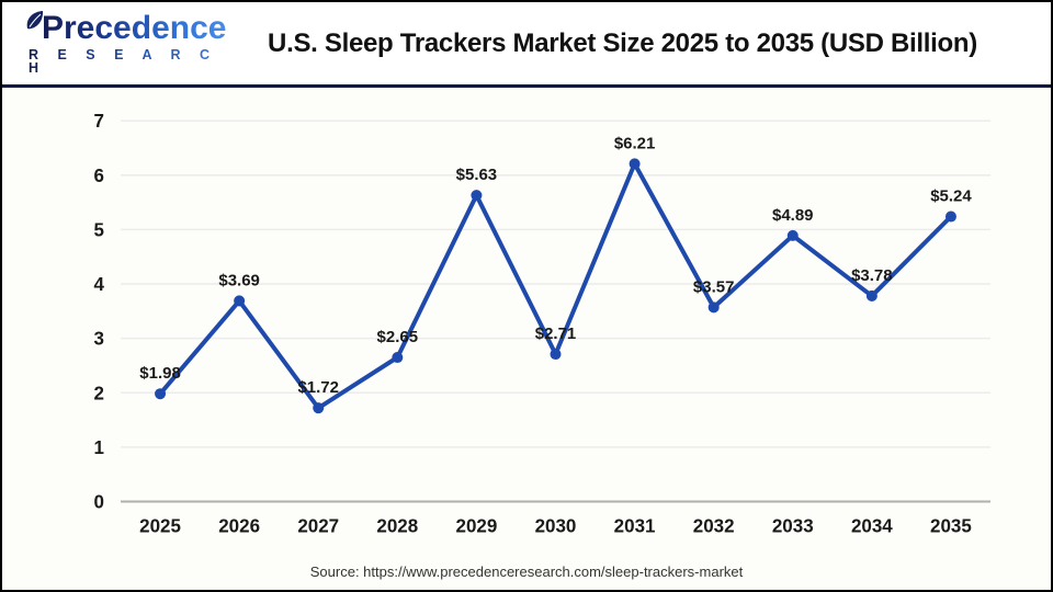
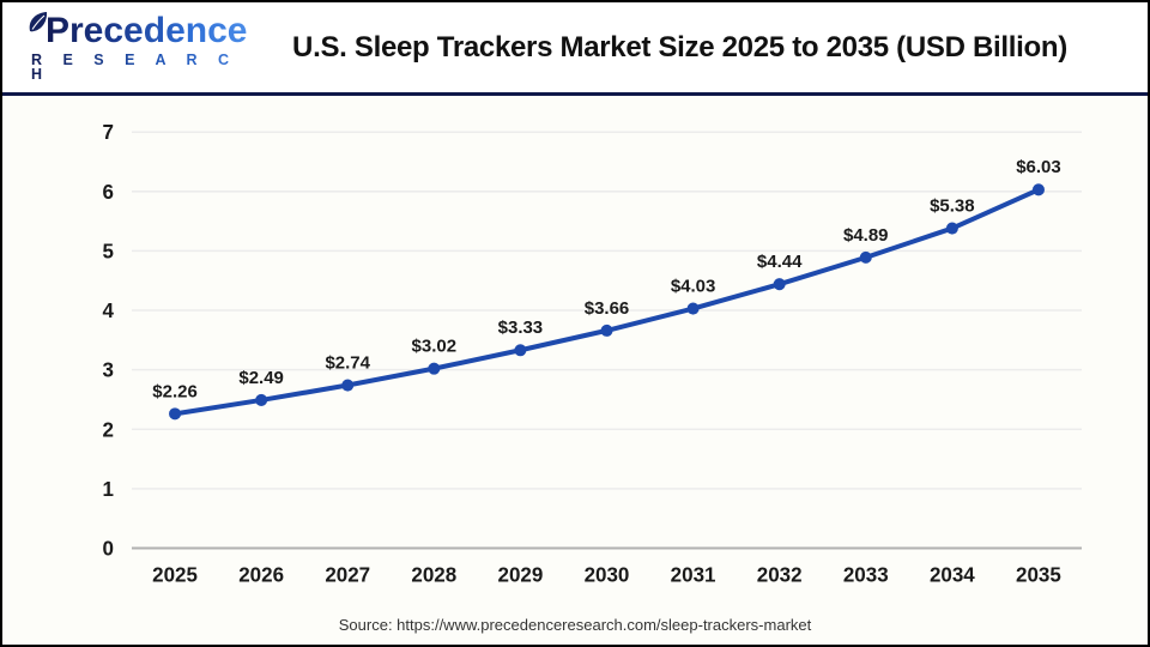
2025: $1.98 -> $2.26
2026: $3.69 -> $2.49
2027: $1.72 -> $2.74
2028: $2.65 -> $3.02
2029: $5.63 -> $3.33
2030: $2.71 -> $3.66
2031: $6.21 -> $4.03
2032: $3.57 -> $4.44
2034: $3.78 -> $5.38
2035: $5.24 -> $6.03
